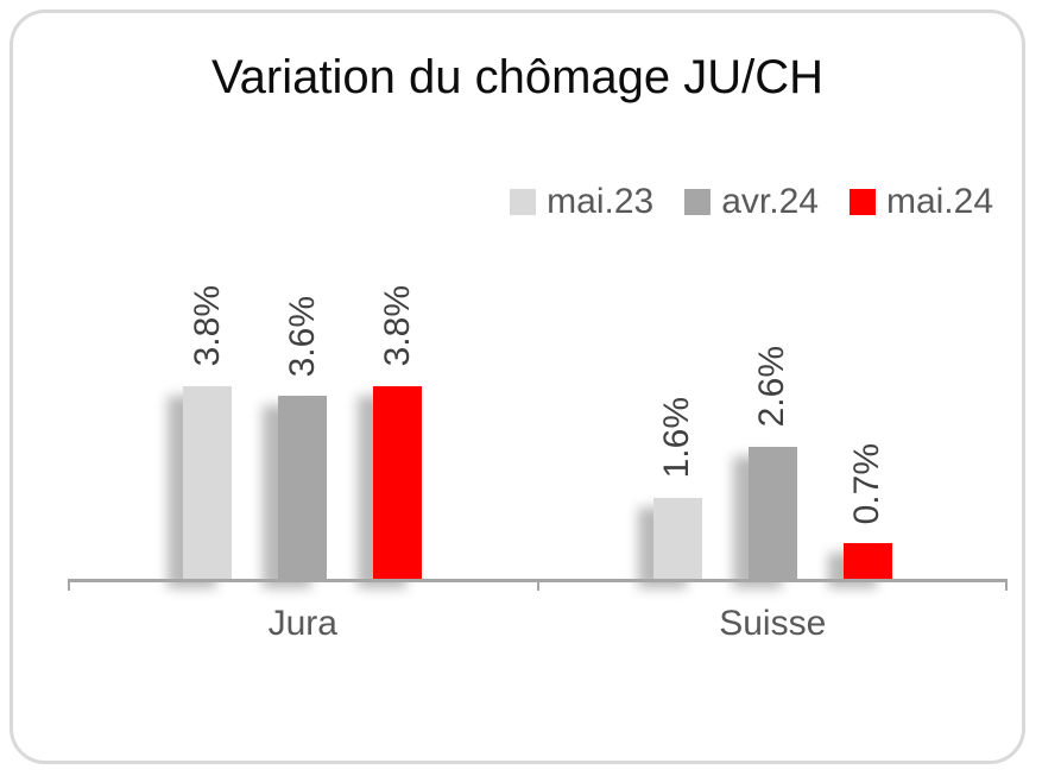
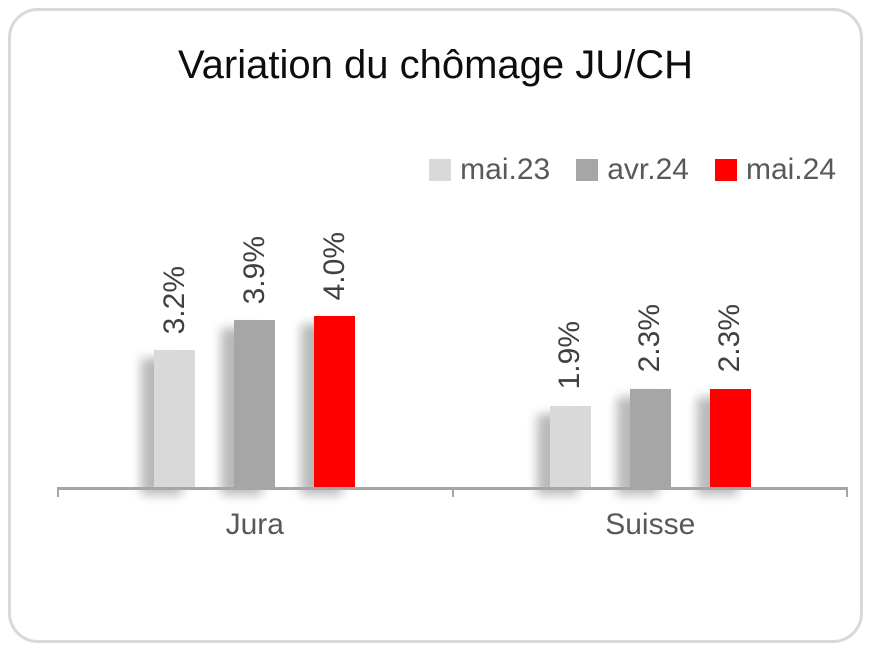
mai.23/Jura: 3.8% -> 3.2%
avr.24/Jura: 3.6% -> 3.9%
mai.24/Jura: 3.8% -> 4.0%
mai.23/Suisse: 1.6% -> 1.9%
avr.24/Suisse: 2.6% -> 2.3%
mai.24/Suisse: 0.7% -> 2.3%
